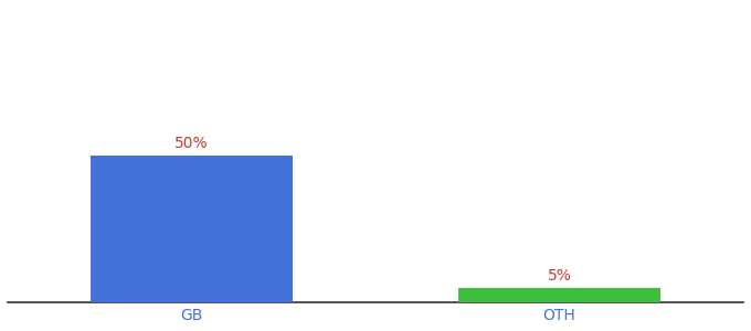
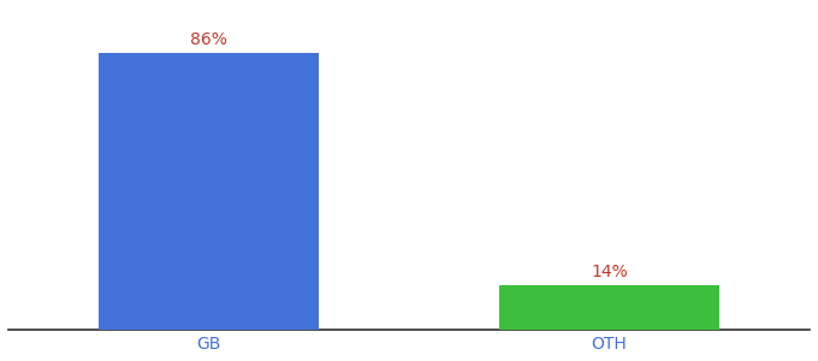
GB: 50% -> 86%
OTH: 5% -> 14%
